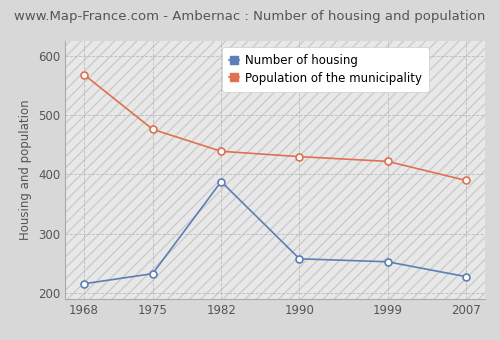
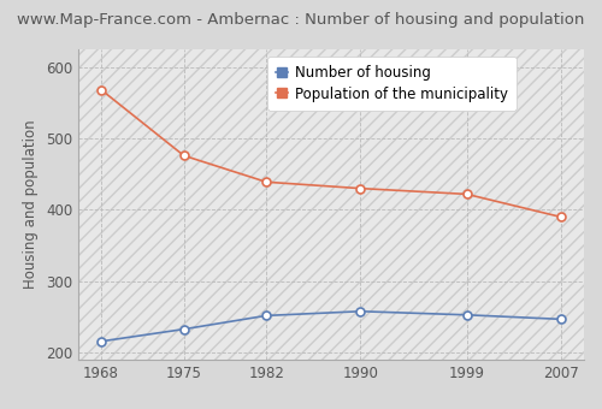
Number of housing/1982: 388 -> 252
Number of housing/2007: 228 -> 247
